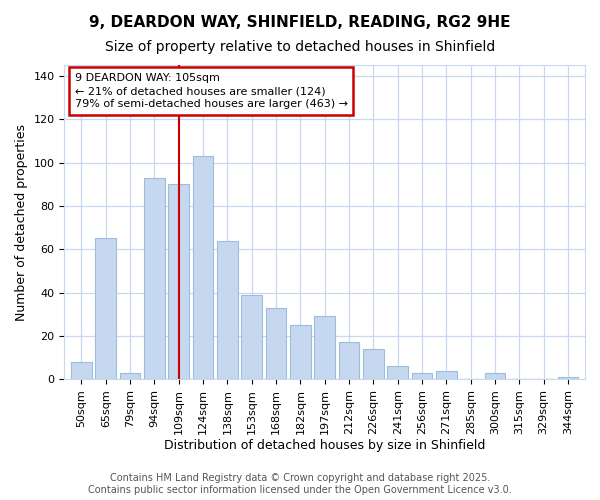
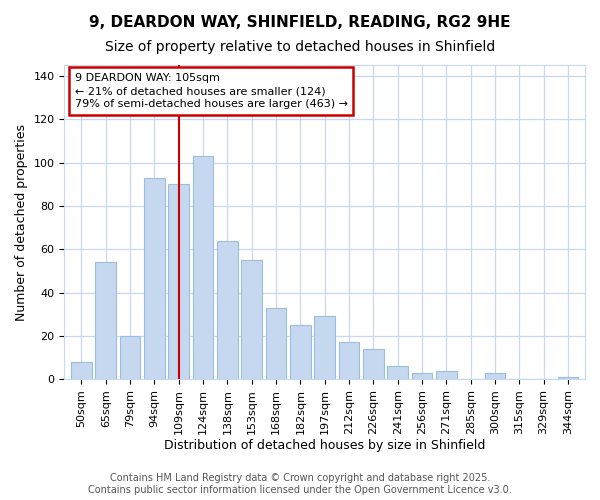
65sqm: 65 -> 54
79sqm: 3 -> 20
153sqm: 39 -> 55
